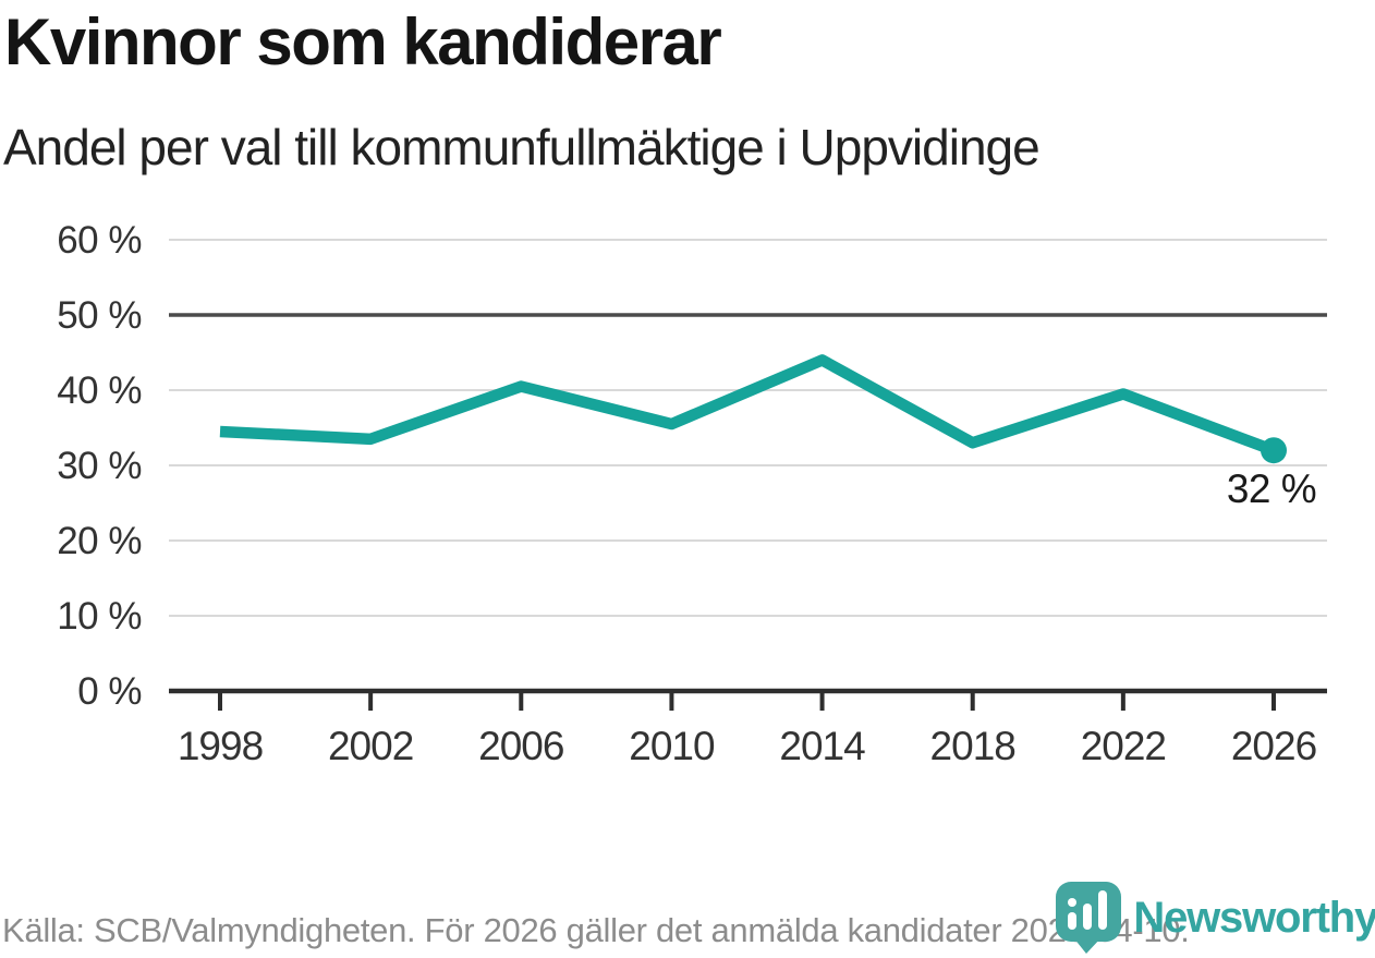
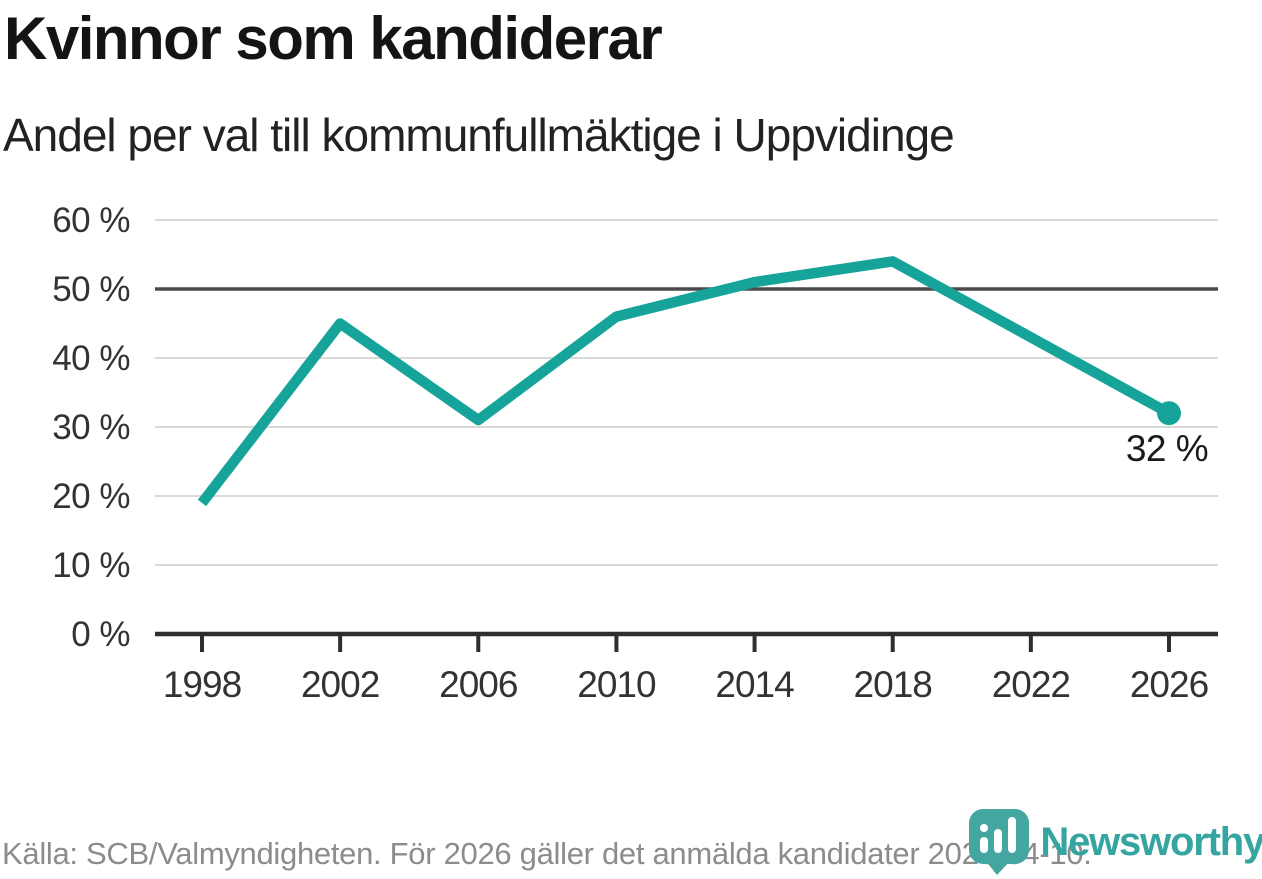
1998: 34% -> 19%
2002: 34% -> 45%
2006: 40% -> 31%
2010: 36% -> 46%
2014: 44% -> 51%
2018: 33% -> 54%
2022: 40% -> 43%
